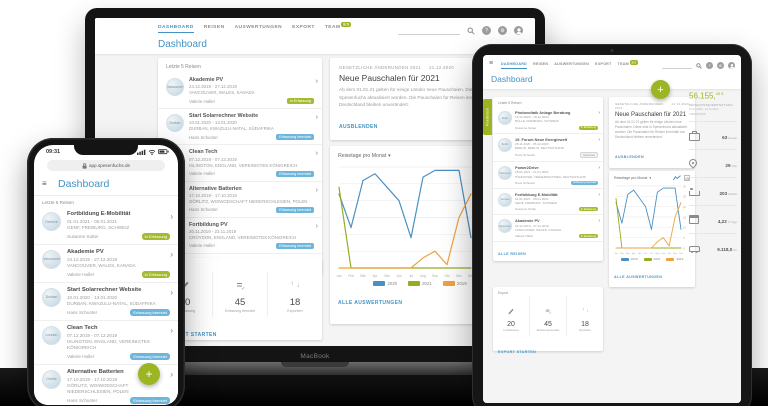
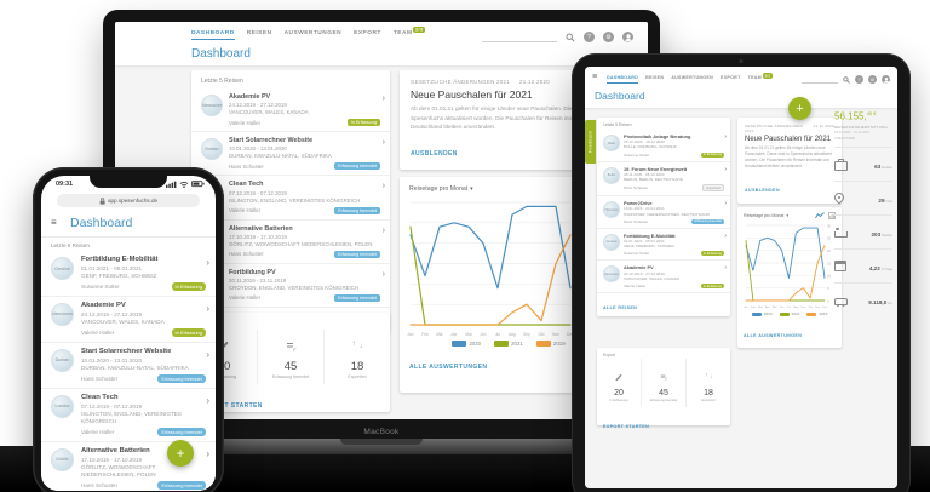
2020/Mär: 26 -> 24
2020/Apr: 28 -> 25
